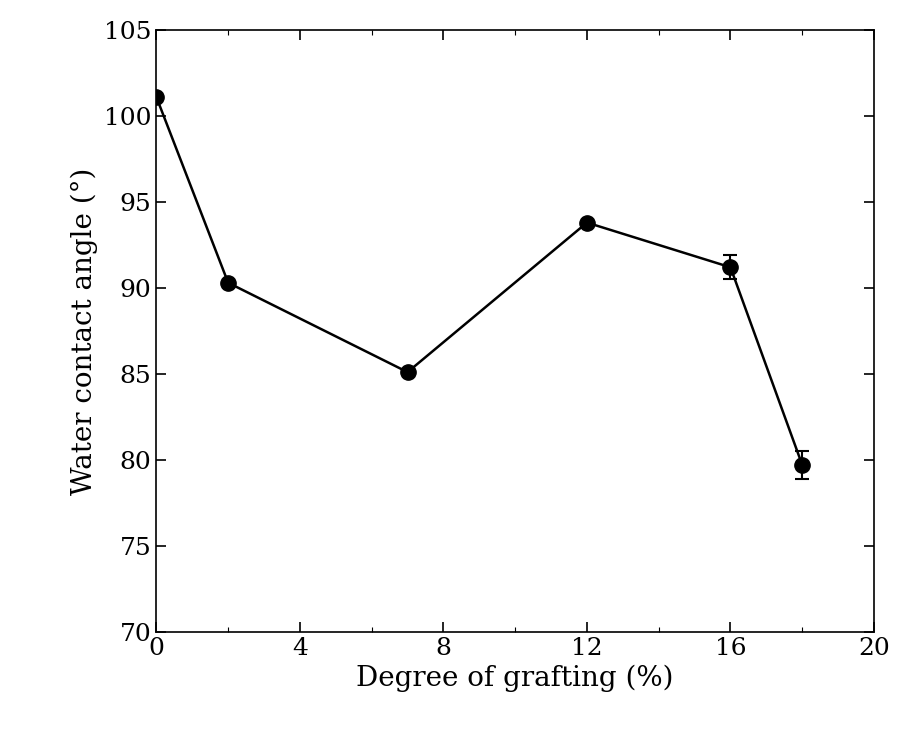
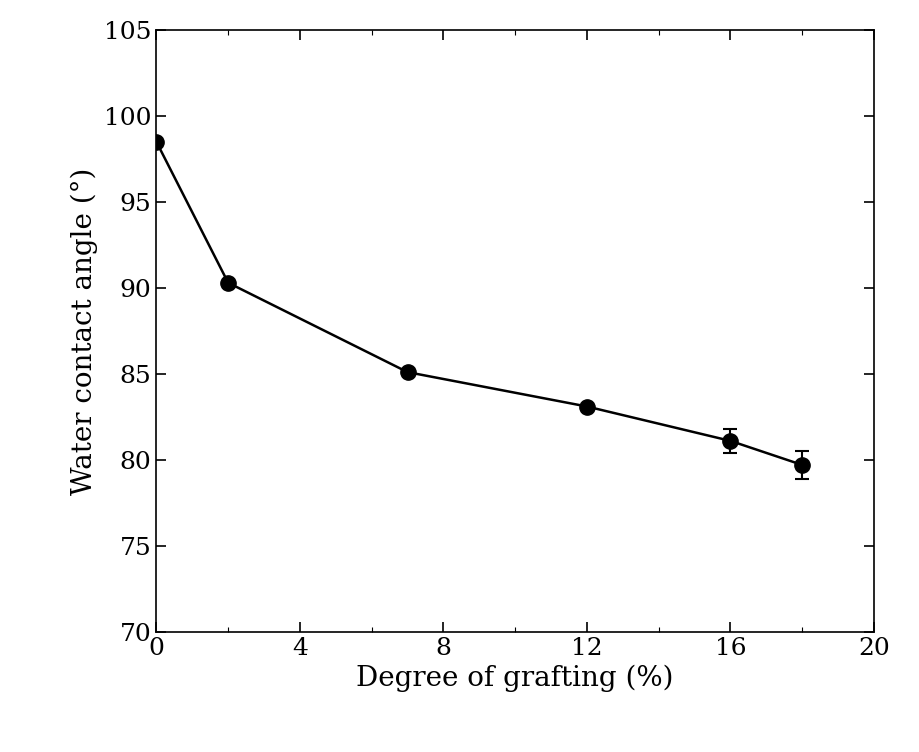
0: 101.1 -> 98.5
12: 93.8 -> 83.1
16: 91.2 -> 81.1
